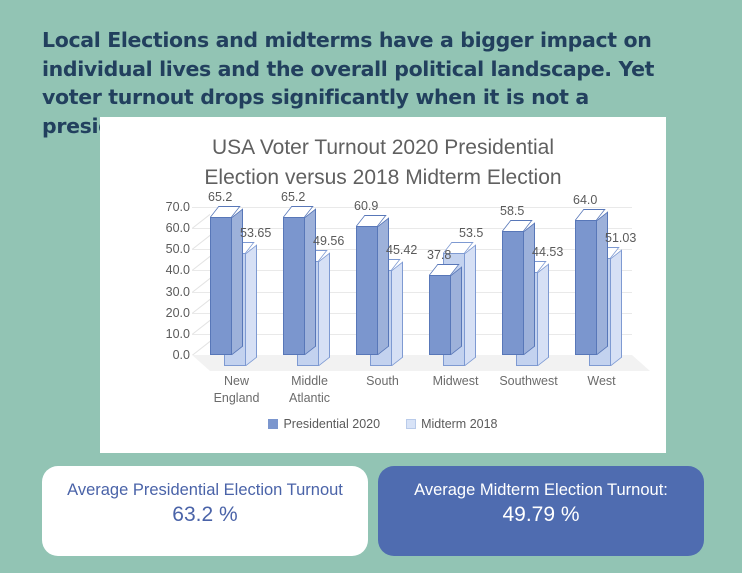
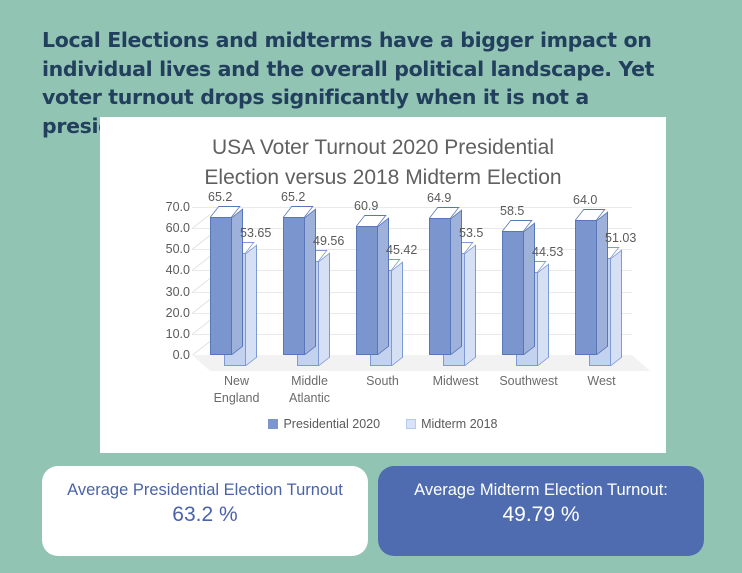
Presidential 2020/Midwest: 37.8 -> 64.9
